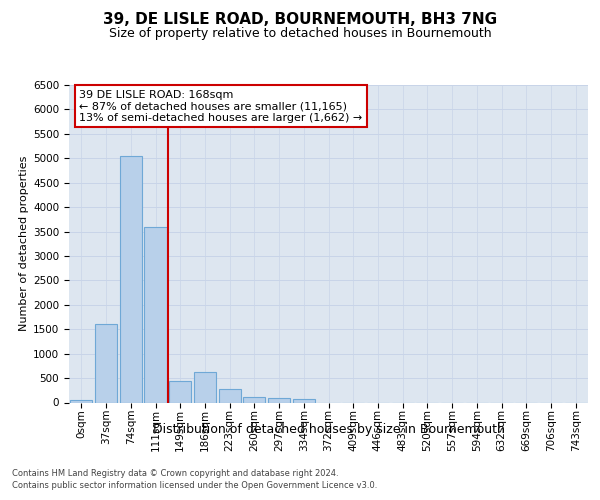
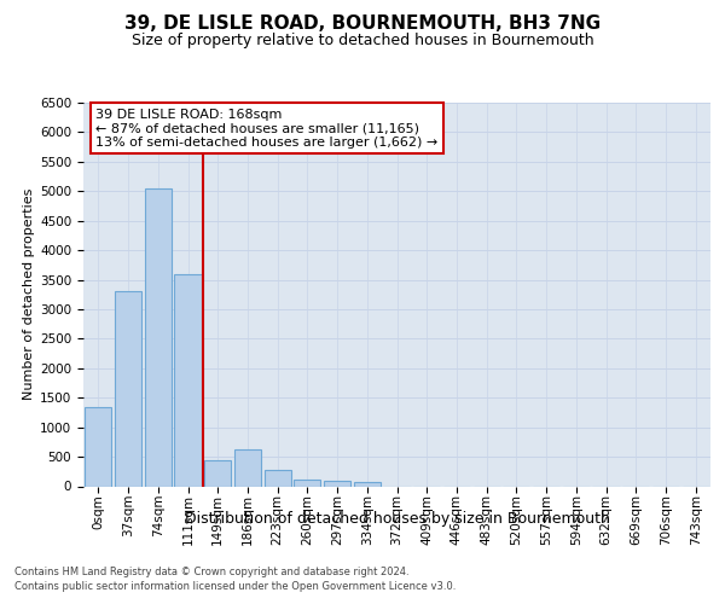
0sqm: 50 -> 1350
37sqm: 1600 -> 3300
